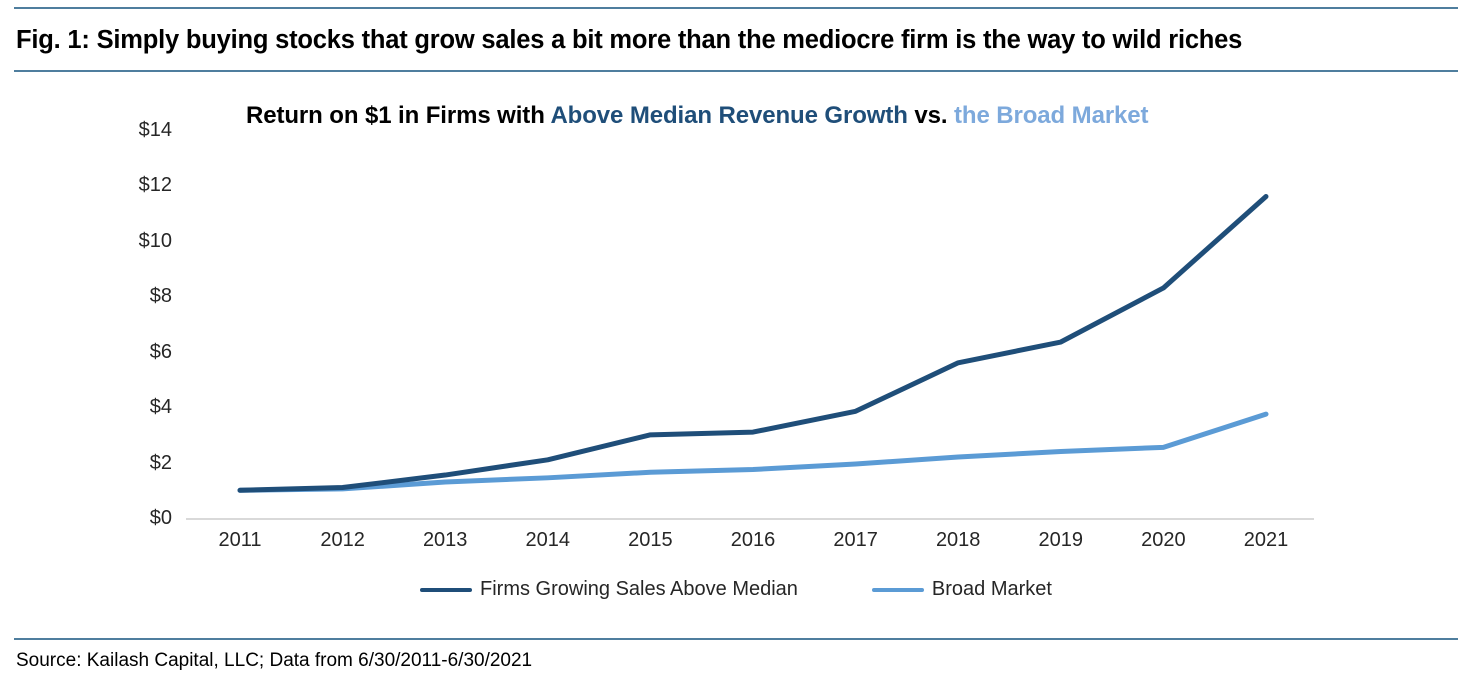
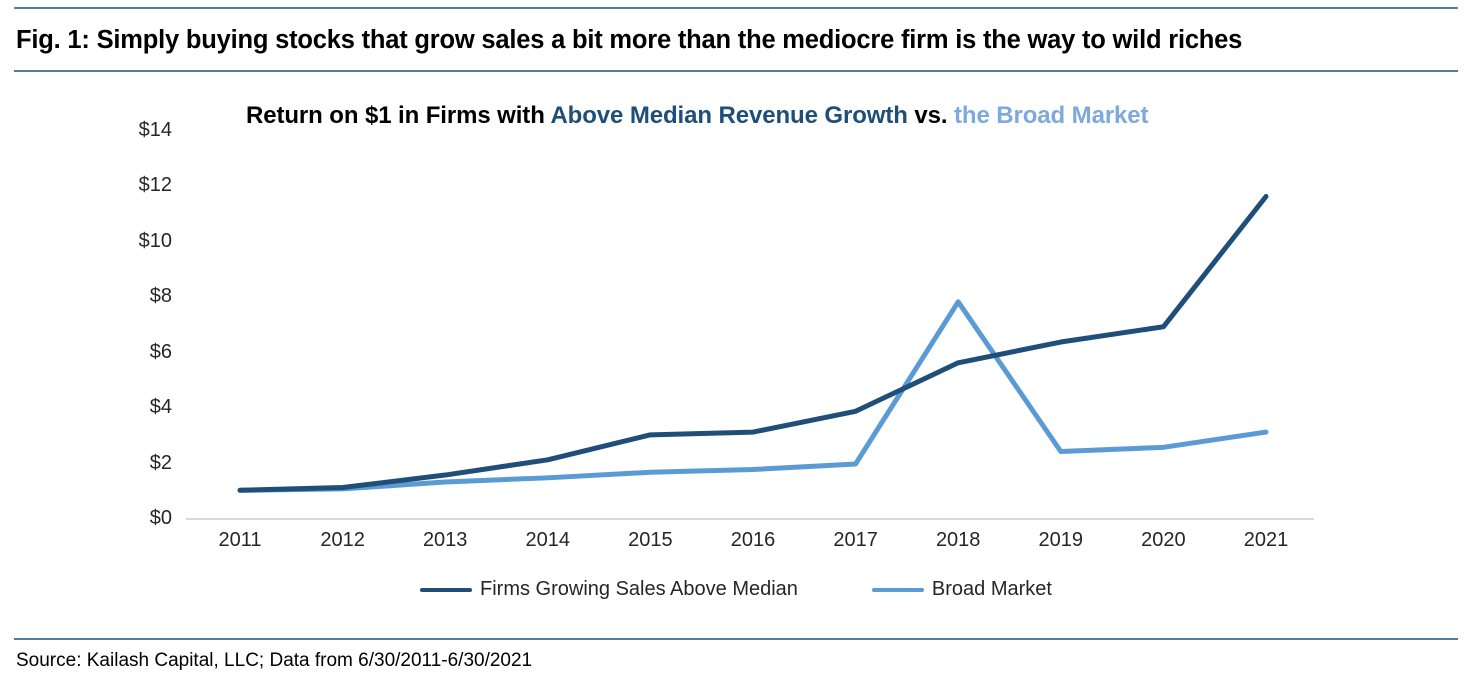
Broad Market/2018: $2.2 -> $7.8
Firms Growing Sales Above Median/2020: $8.3 -> $6.9
Broad Market/2021: $3.8 -> $3.1
